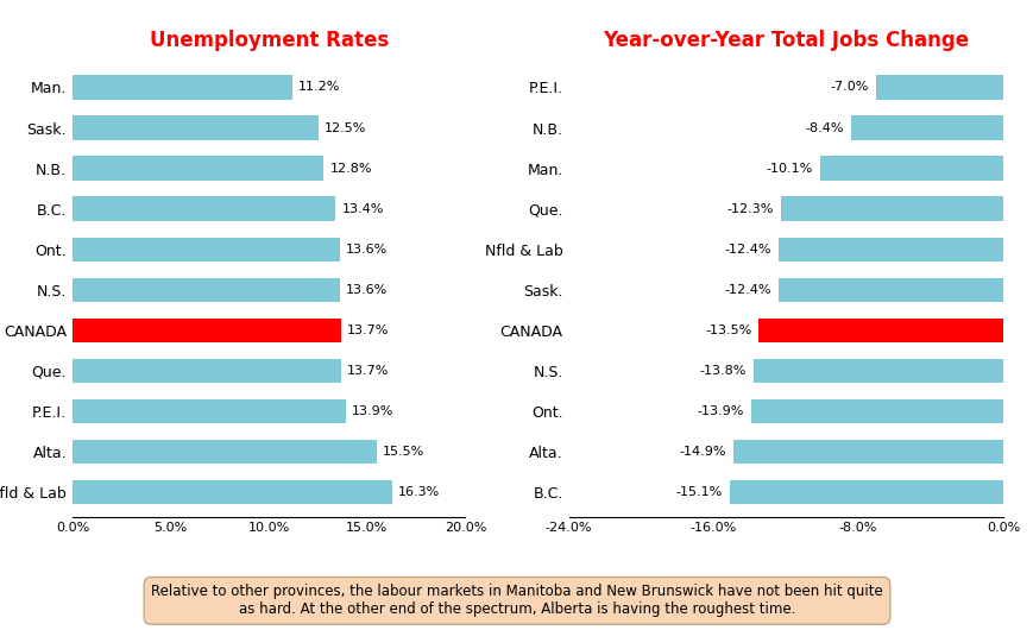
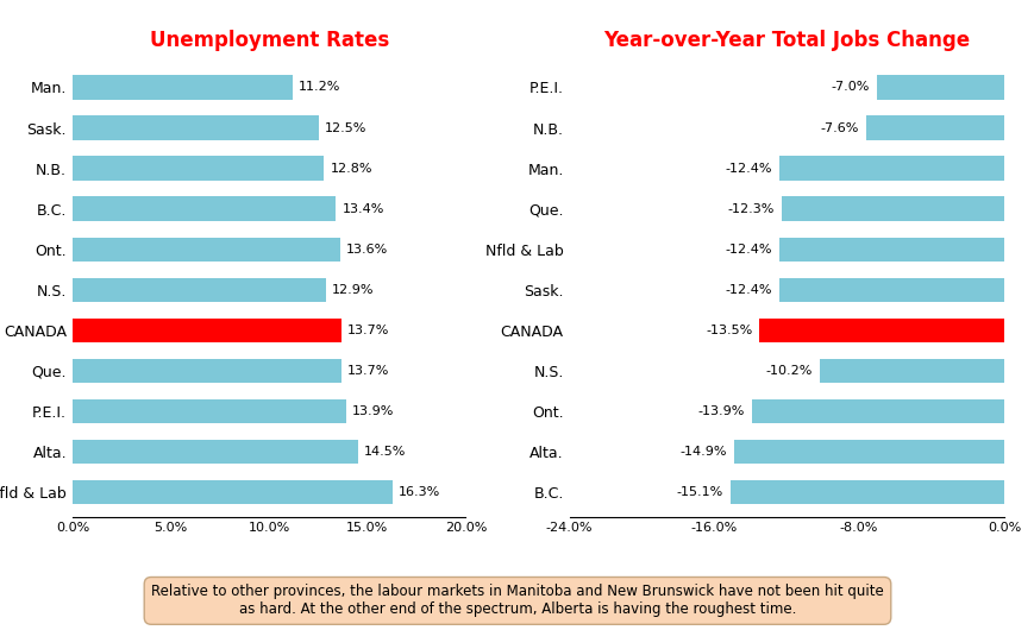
Unemployment Rates/N.S.: 13.6% -> 12.9%
Unemployment Rates/Alta.: 15.5% -> 14.5%
Year-over-Year Total Jobs Change/N.B.: -8.4% -> -7.6%
Year-over-Year Total Jobs Change/Man.: -10.1% -> -12.4%
Year-over-Year Total Jobs Change/N.S.: -13.8% -> -10.2%
